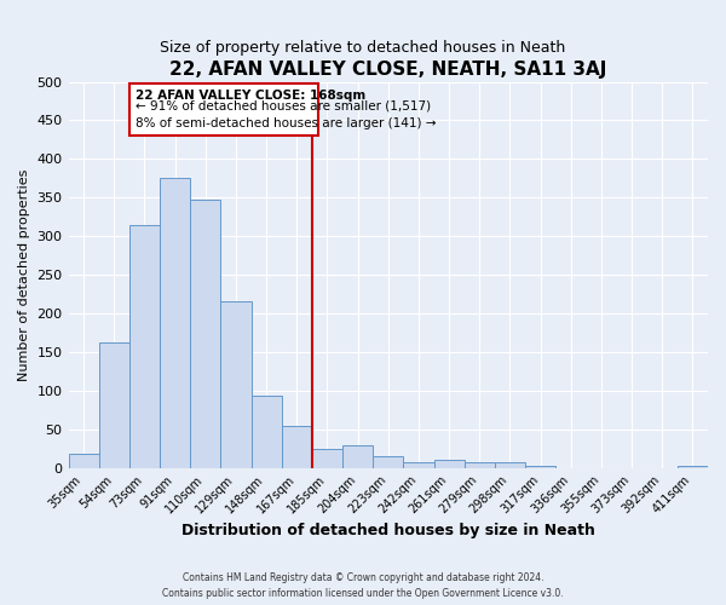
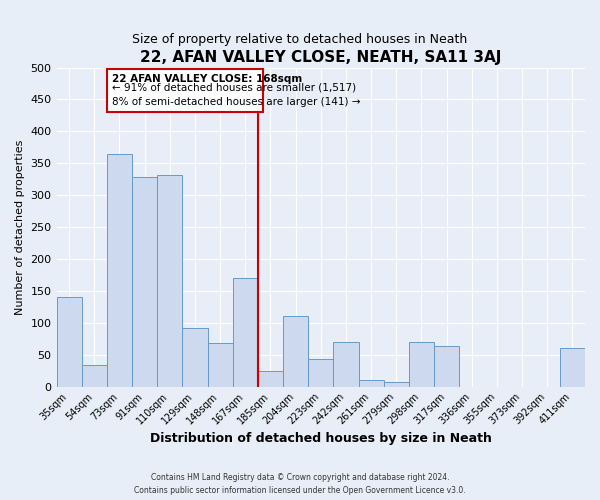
35sqm: 18 -> 140
54sqm: 163 -> 34
73sqm: 315 -> 364
91sqm: 375 -> 328
110sqm: 348 -> 332
129sqm: 215 -> 92
148sqm: 93 -> 68
167sqm: 55 -> 170
204sqm: 30 -> 110
223sqm: 15 -> 44
242sqm: 7 -> 70
298sqm: 7 -> 70
317sqm: 2 -> 64
411sqm: 2 -> 60
